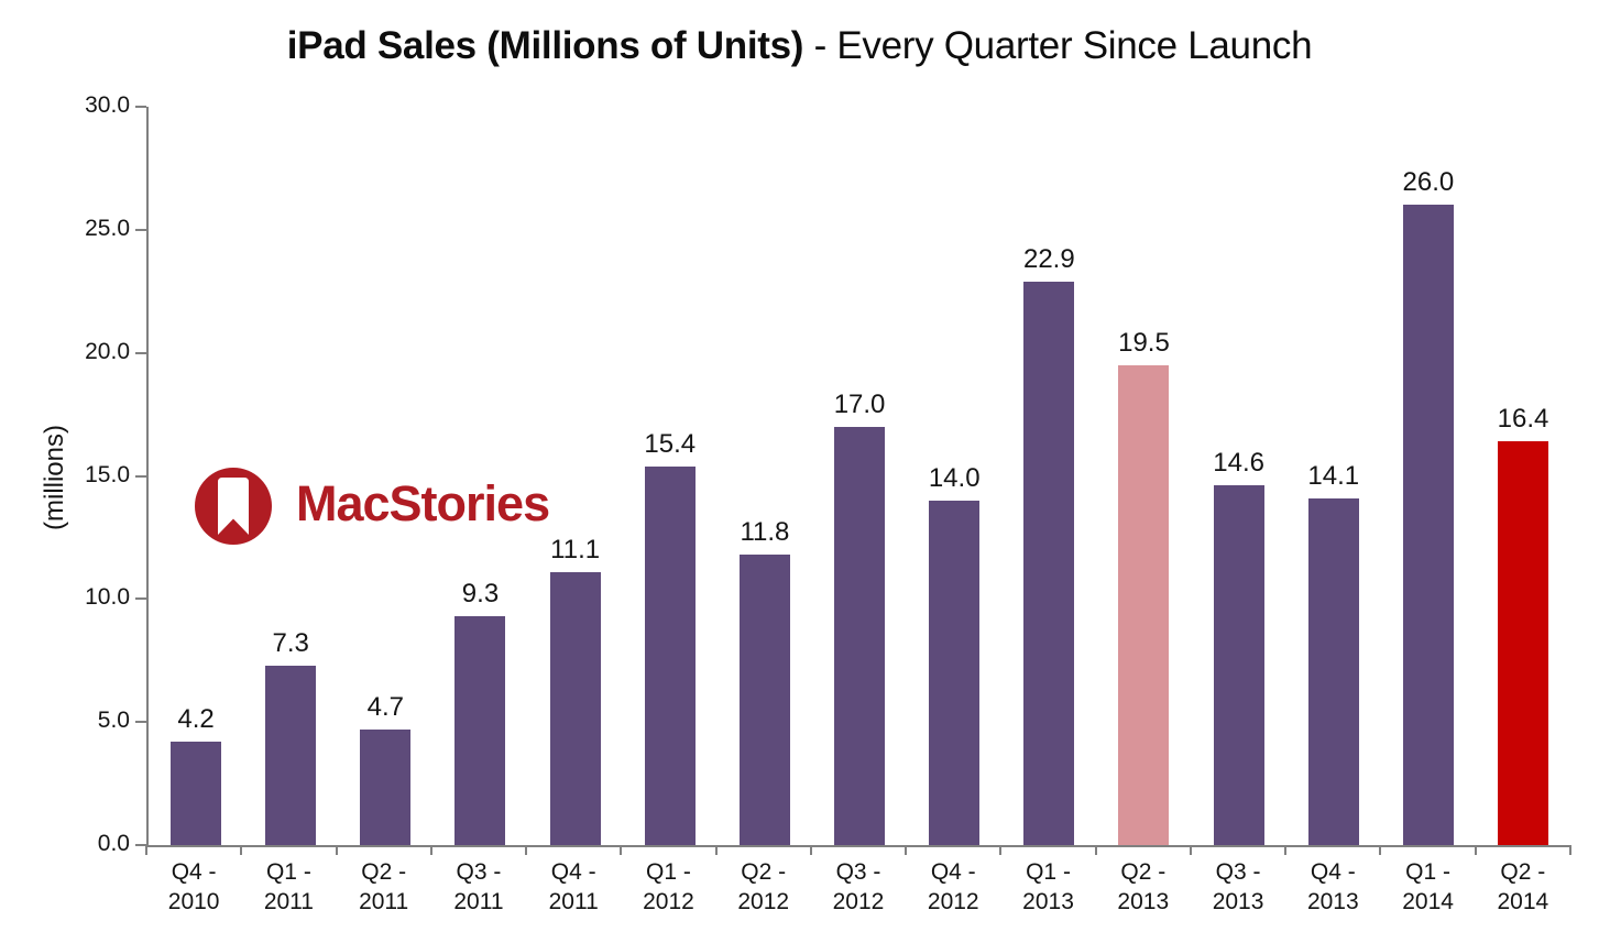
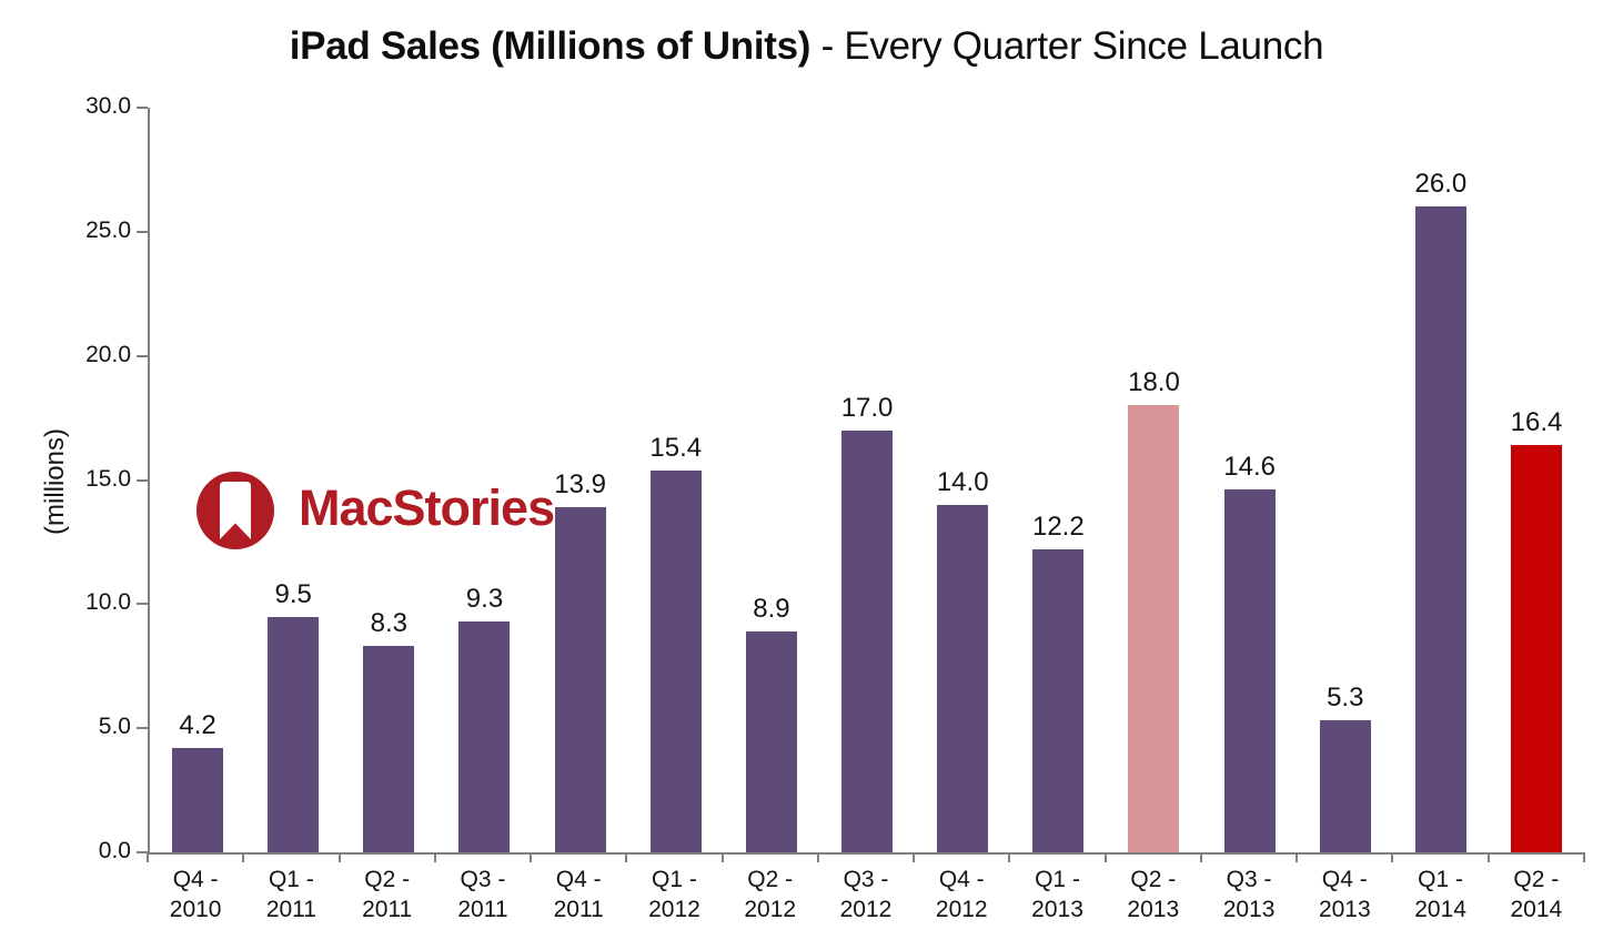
Q1 - 2011: 7.3 -> 9.5
Q2 - 2011: 4.7 -> 8.3
Q4 - 2011: 11.1 -> 13.9
Q2 - 2012: 11.8 -> 8.9
Q1 - 2013: 22.9 -> 12.2
Q2 - 2013: 19.5 -> 18.0
Q4 - 2013: 14.1 -> 5.3
